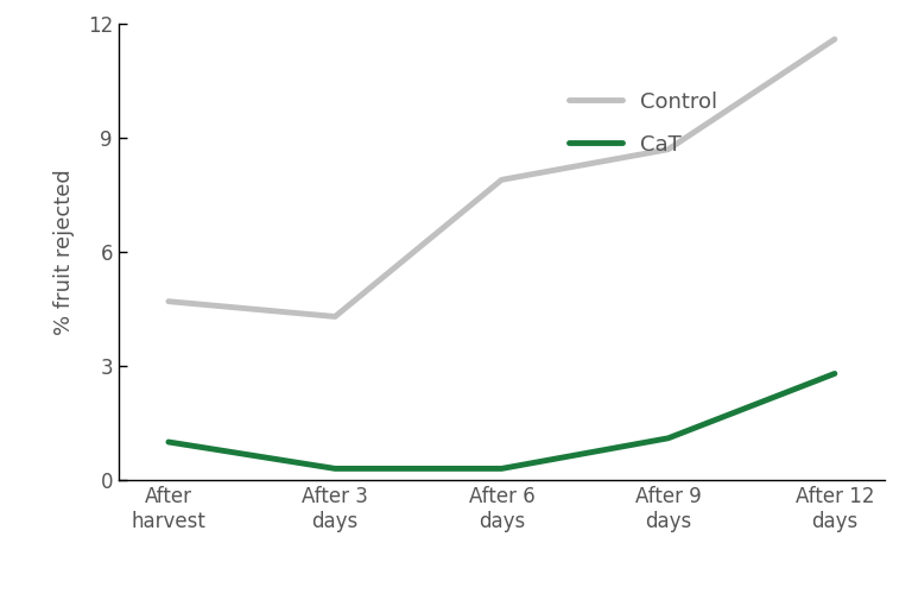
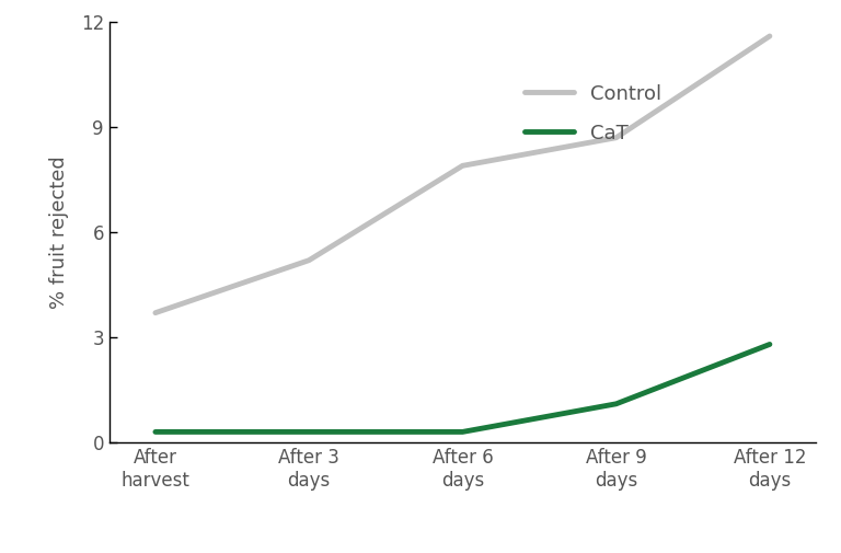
Control/After harvest: 4.7 -> 3.7
CaT/After harvest: 1.0 -> 0.3
Control/After 3 days: 4.3 -> 5.2
